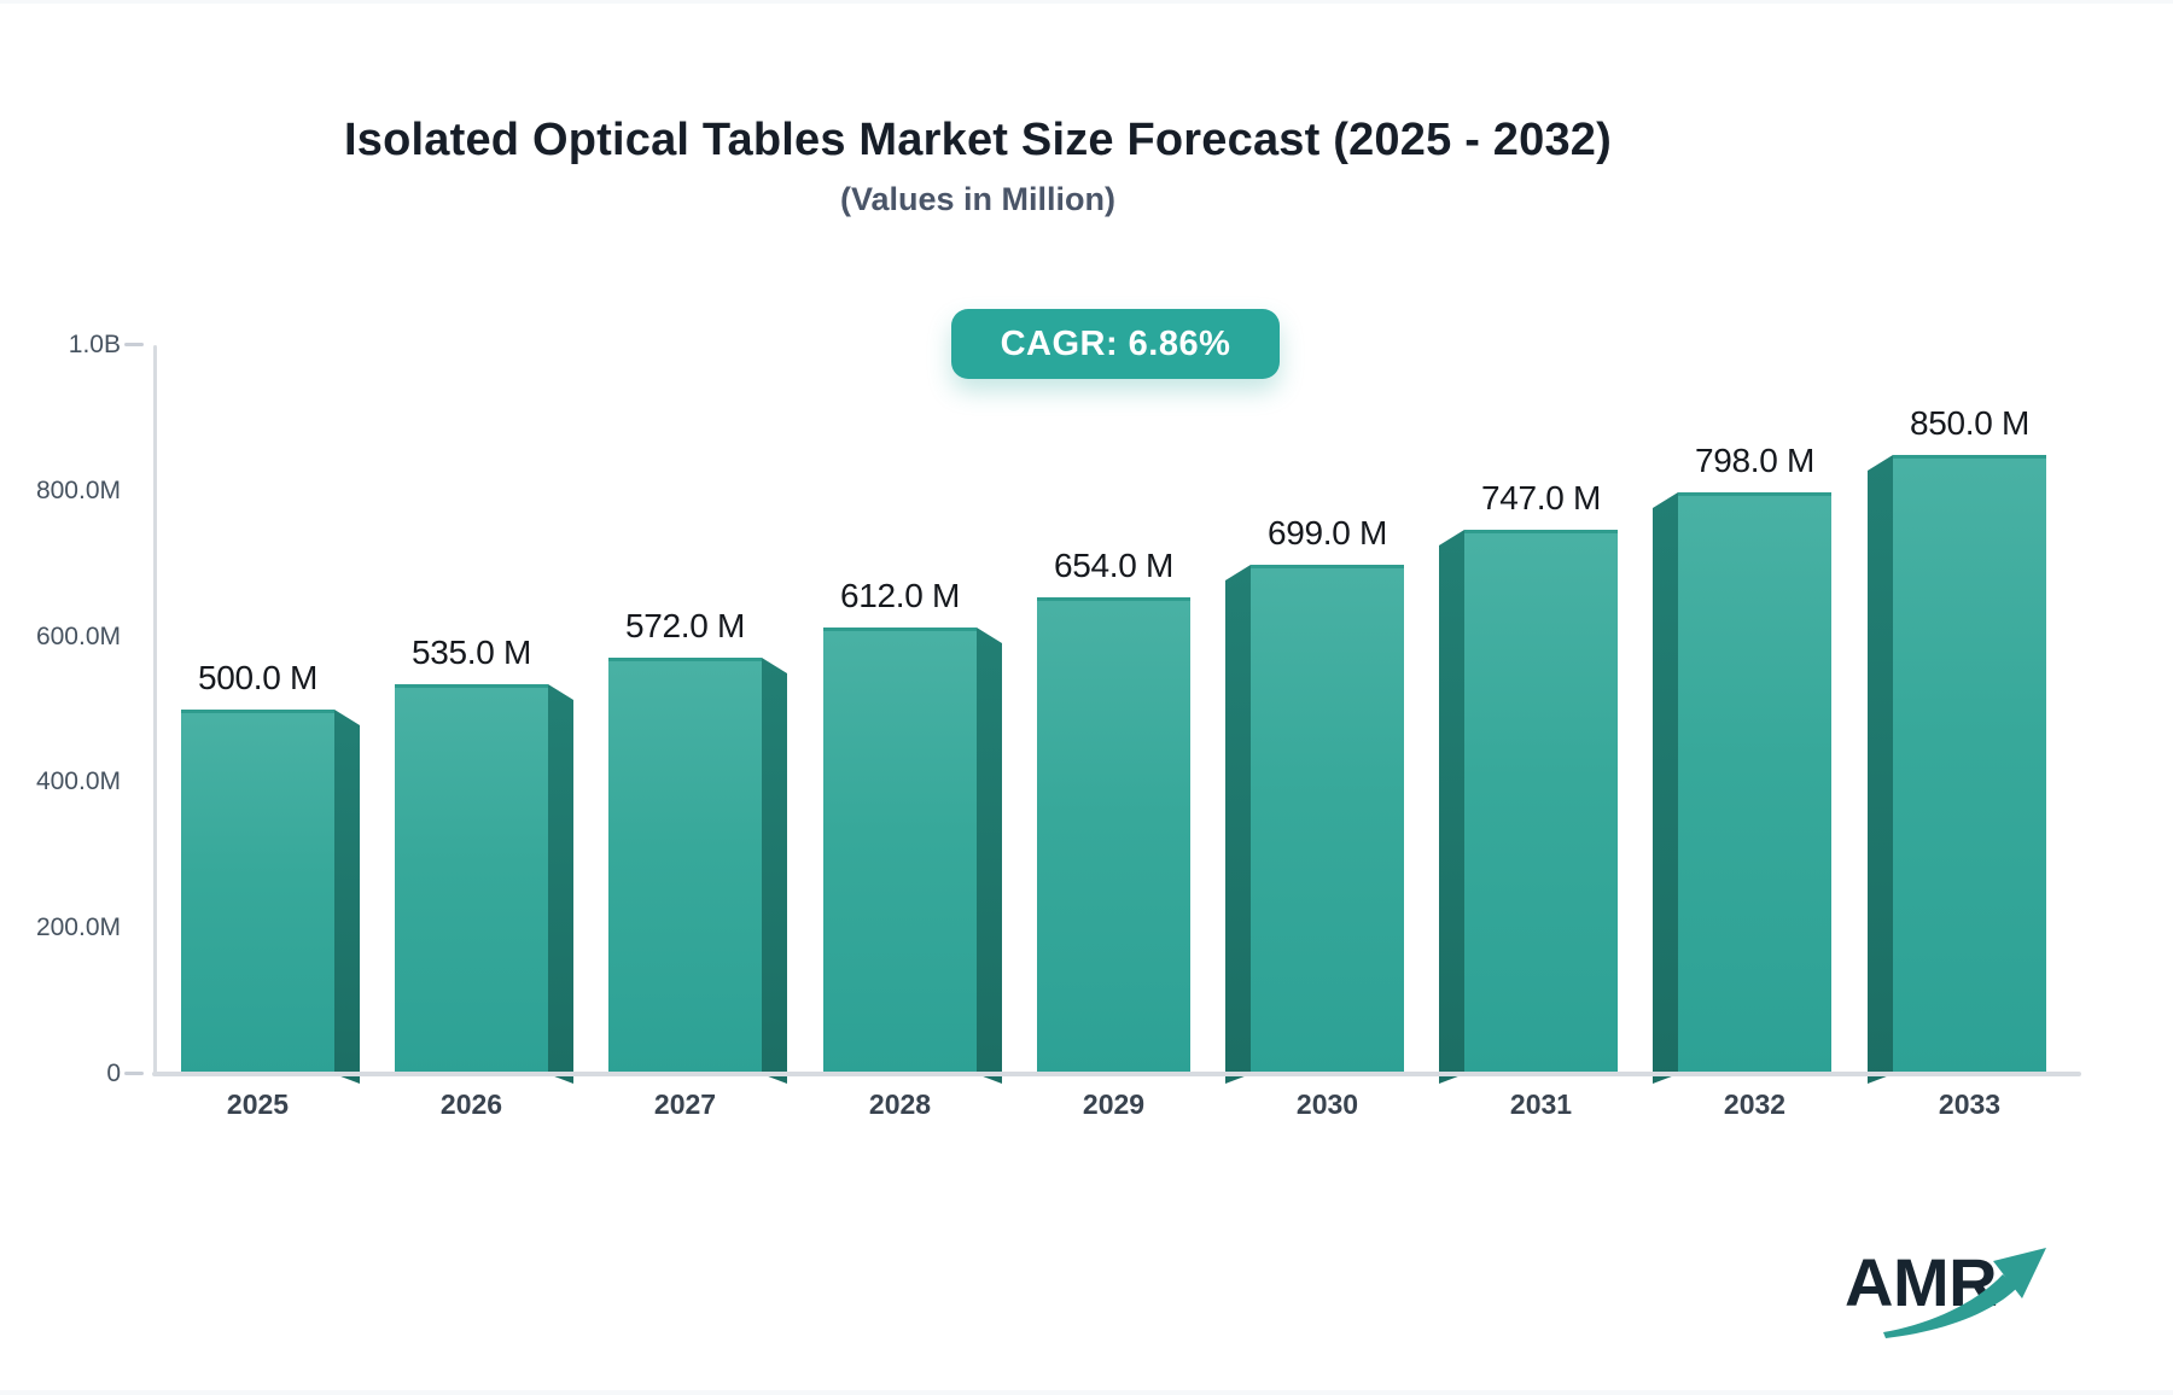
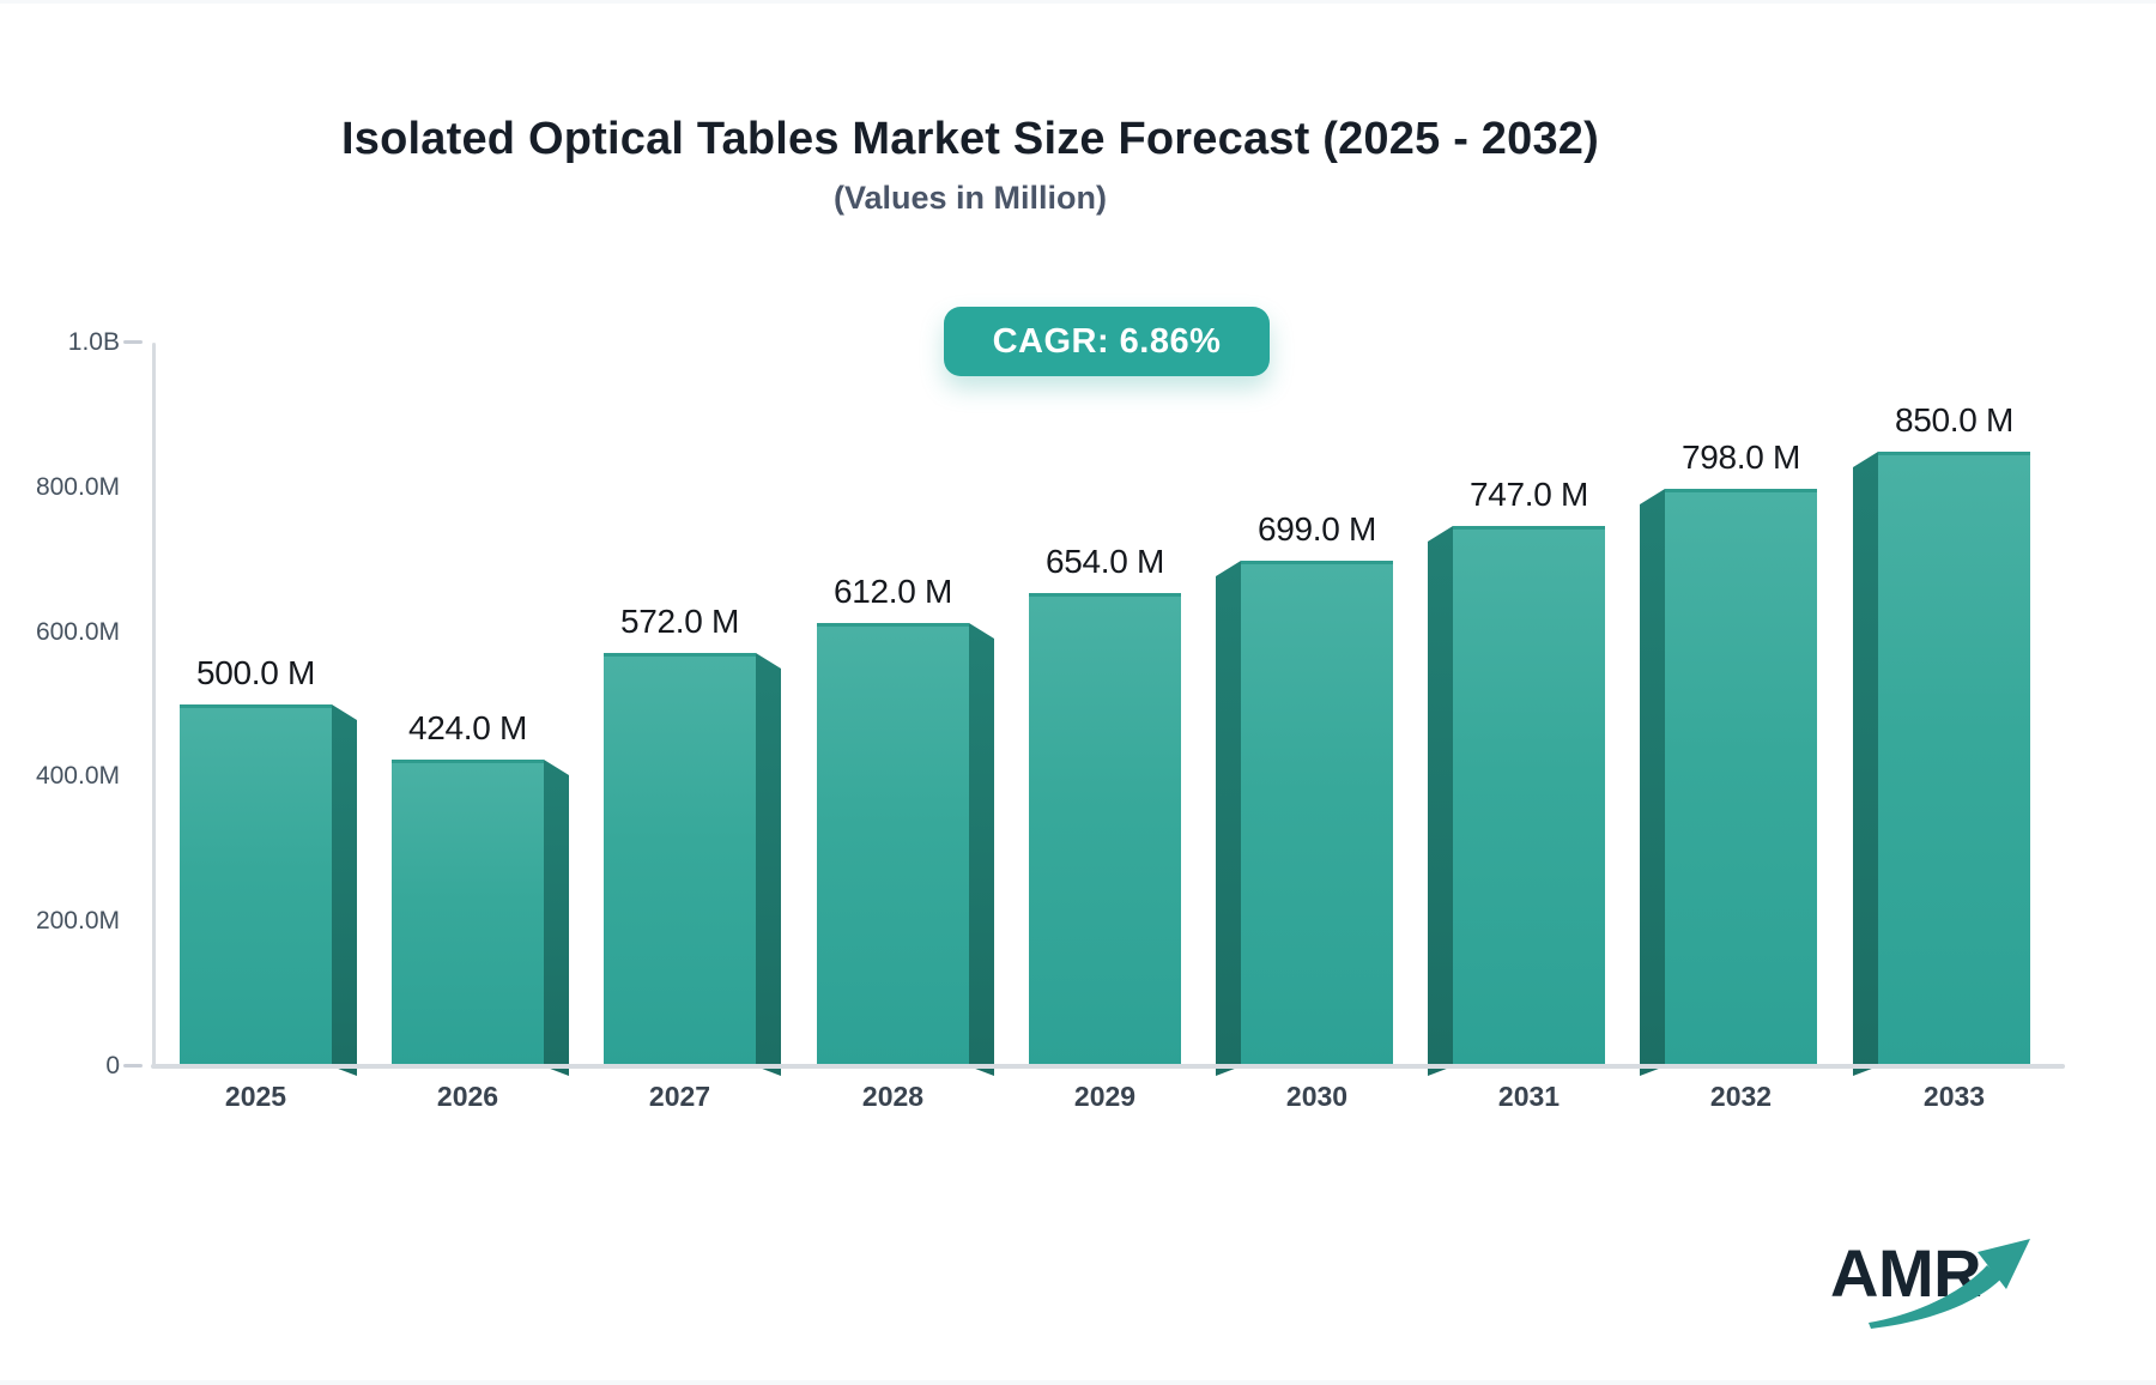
2026: 535.0 -> 424.0
